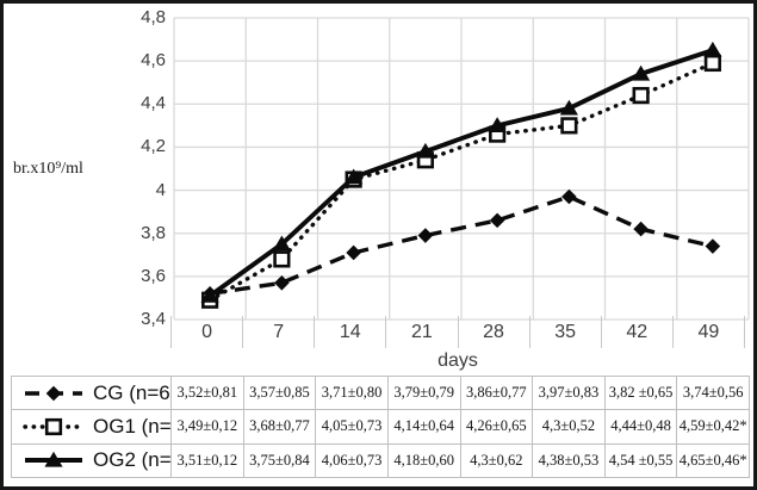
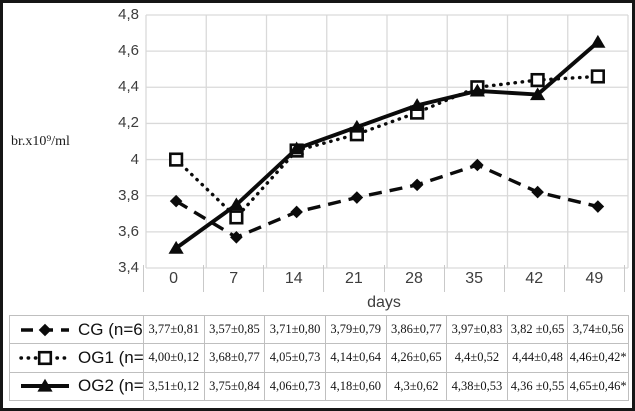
CG (n=6)/0: 3,52 -> 3,77
OG1 (n=6)/0: 3,49 -> 4,00
OG1 (n=6)/35: 4,3 -> 4,4
OG2 (n=6)/42: 4,54 -> 4,36
OG1 (n=6)/49: 4,59 -> 4,46
